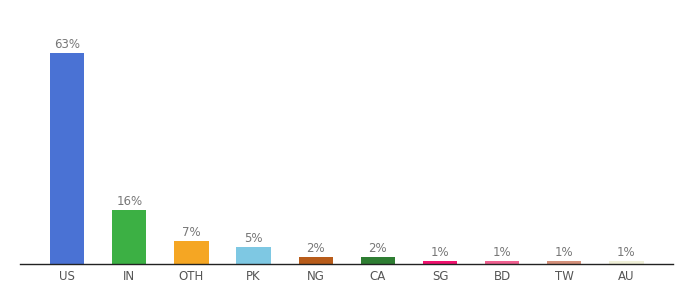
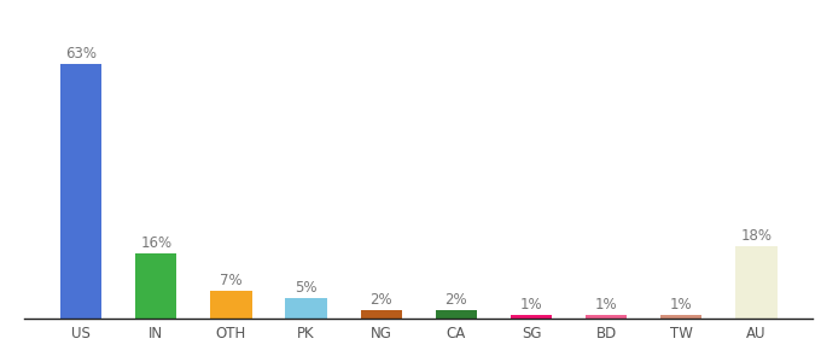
AU: 1% -> 18%
